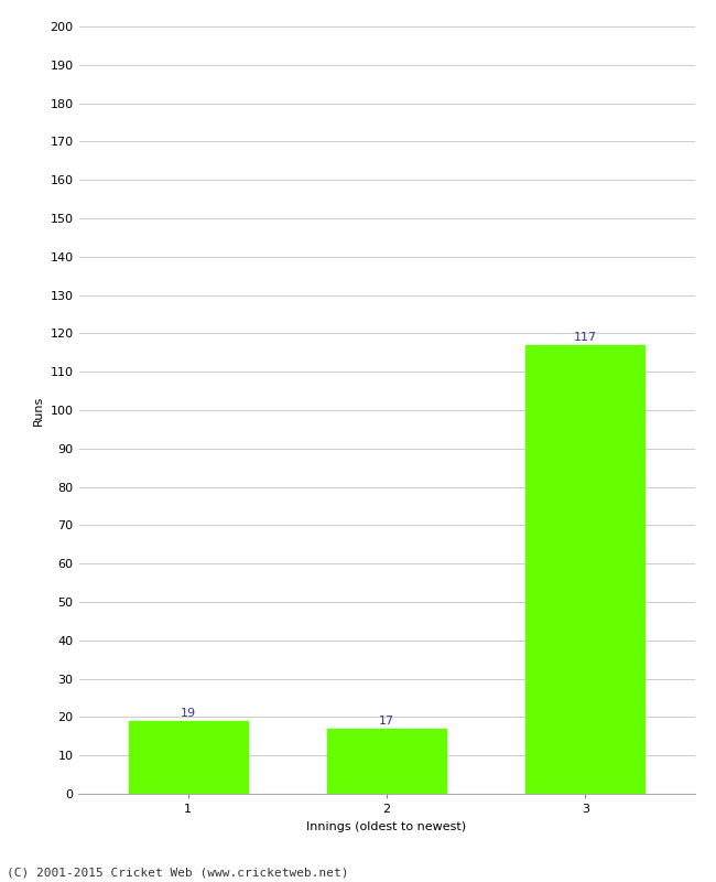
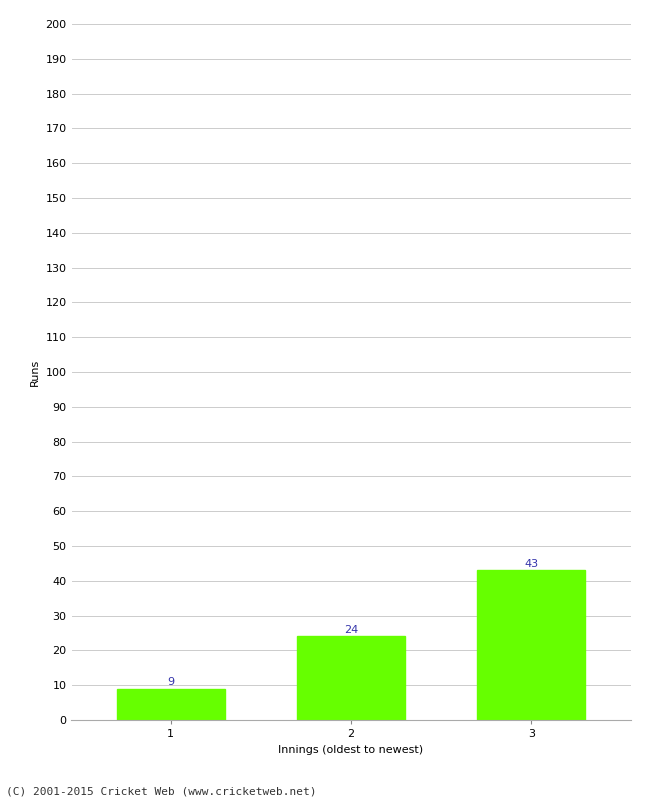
1: 19 -> 9
2: 17 -> 24
3: 117 -> 43
